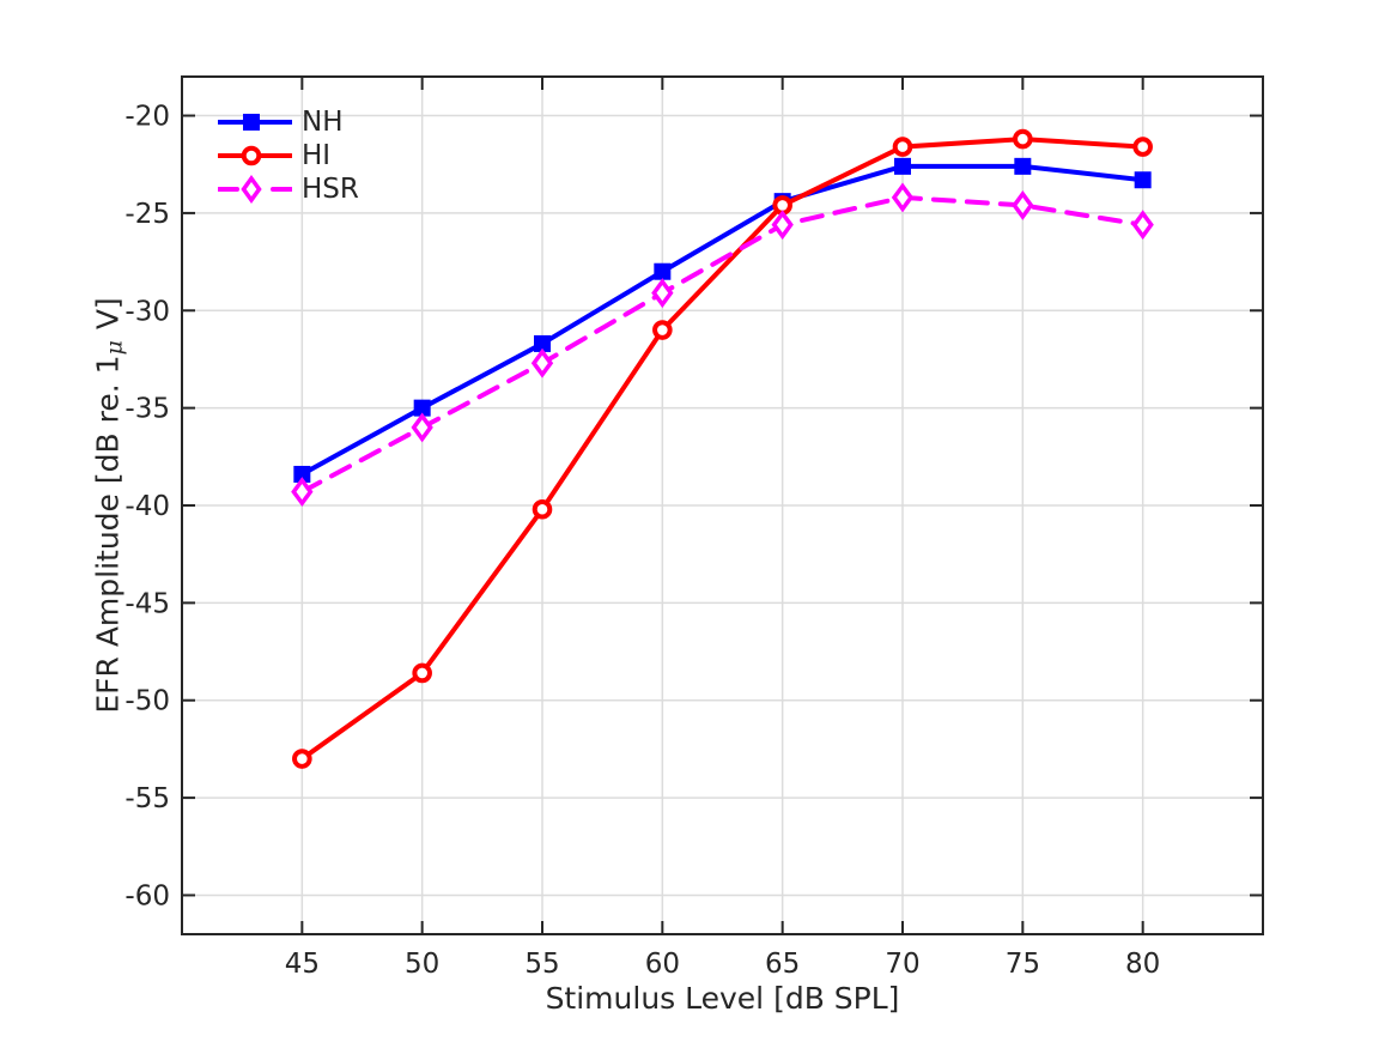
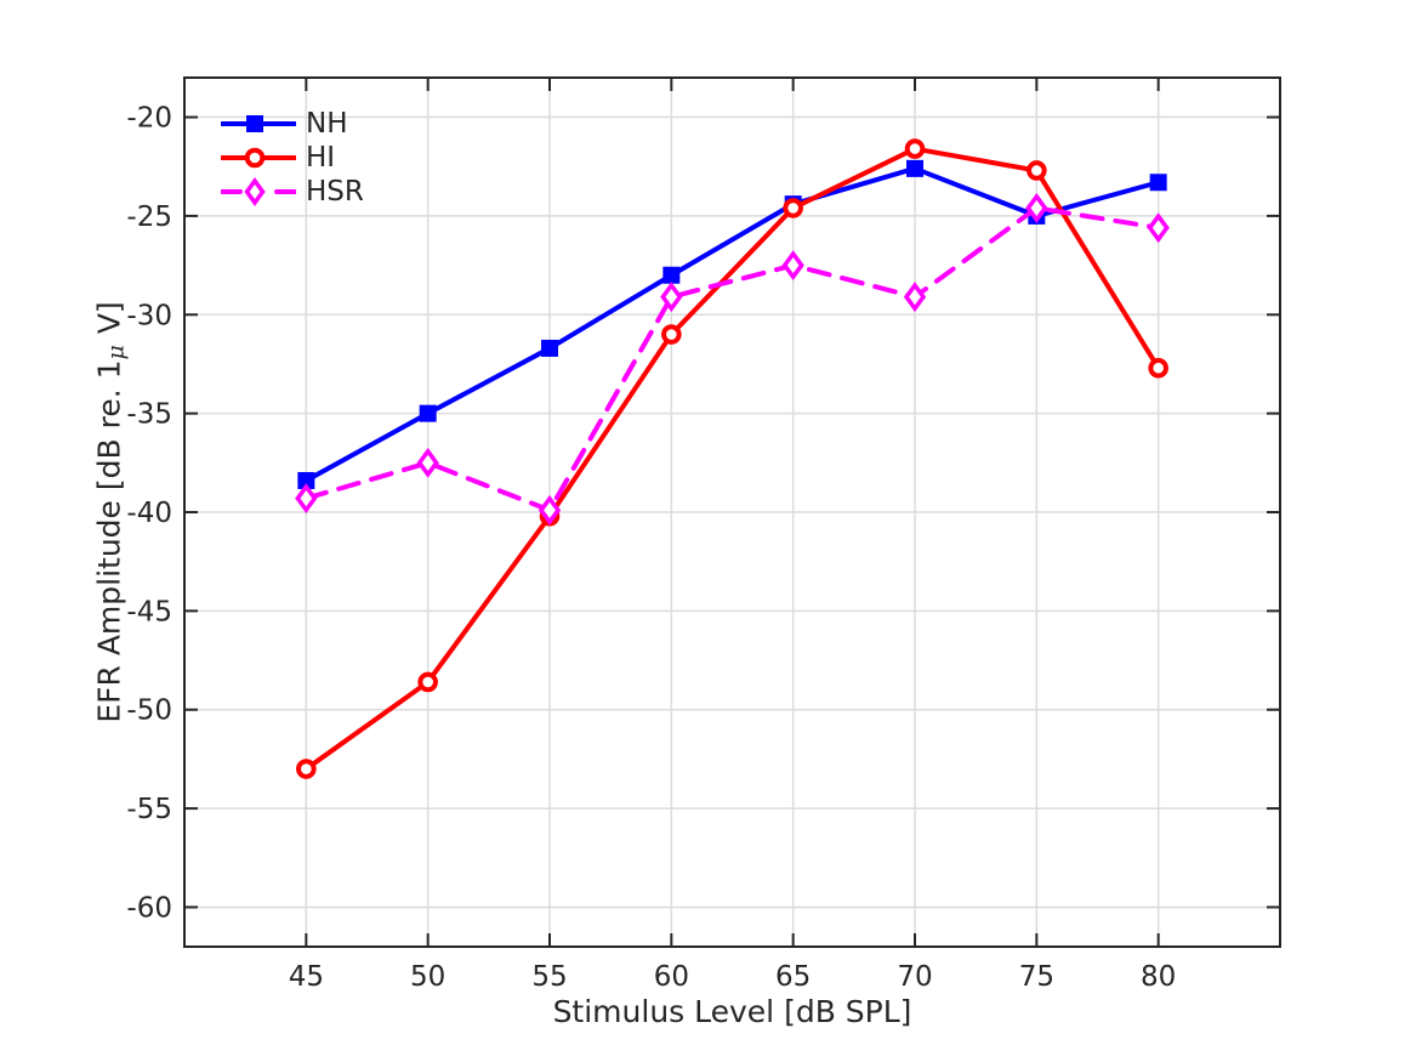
HSR/50: -36.0 -> -37.5
HSR/55: -32.7 -> -39.9
HSR/65: -25.6 -> -27.5
HSR/70: -24.2 -> -29.1
NH/75: -22.6 -> -25.0
HI/75: -21.2 -> -22.7
HI/80: -21.6 -> -32.7
